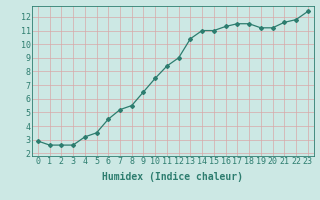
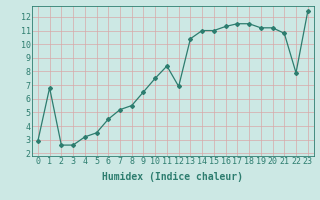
1: 2.6 -> 6.8
12: 9.0 -> 6.9
21: 11.6 -> 10.8
22: 11.8 -> 7.9
